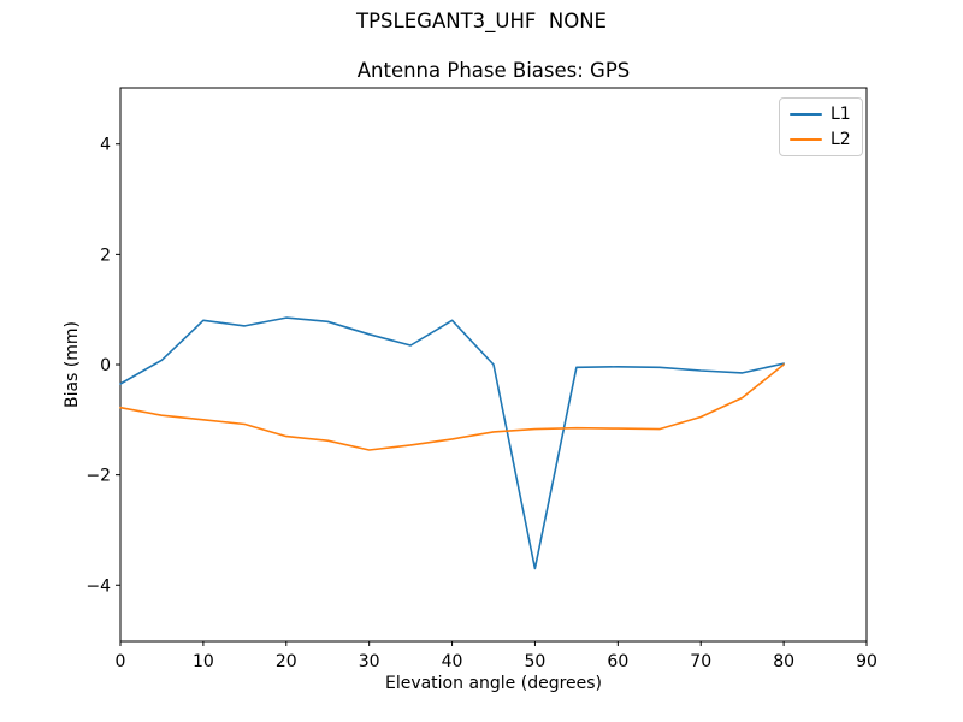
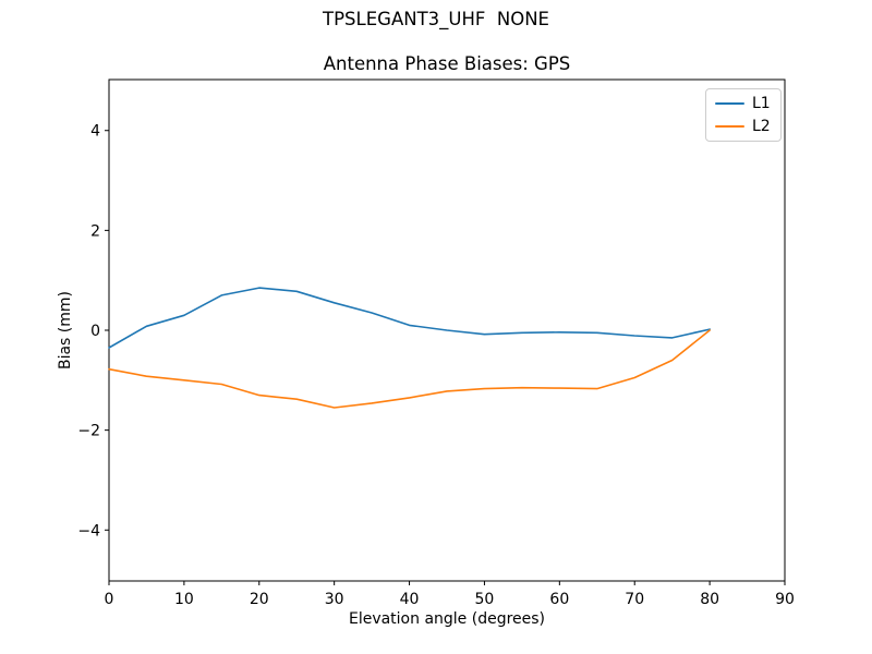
L1/10: 0.8 -> 0.3
L1/40: 0.8 -> 0.1
L1/50: -3.7 -> -0.1
